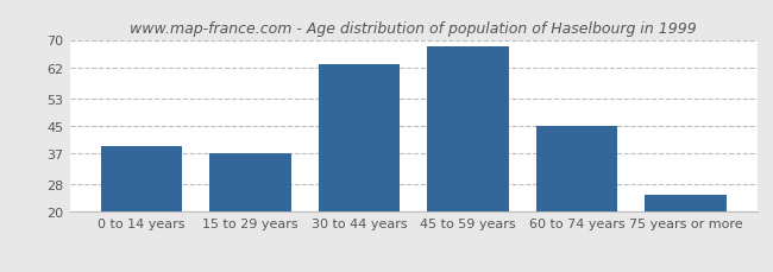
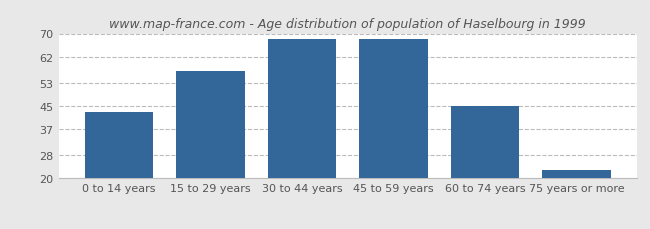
0 to 14 years: 39 -> 43
15 to 29 years: 37 -> 57
30 to 44 years: 63 -> 68
75 years or more: 25 -> 23
